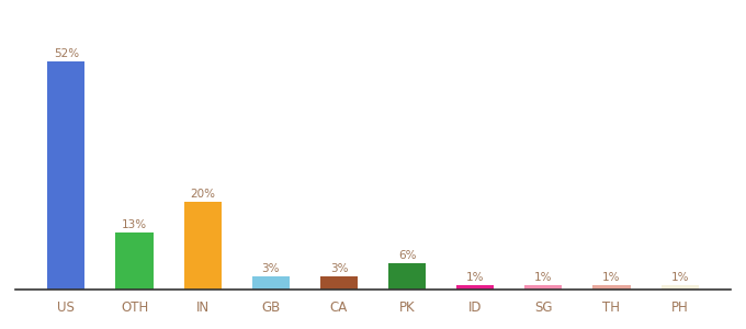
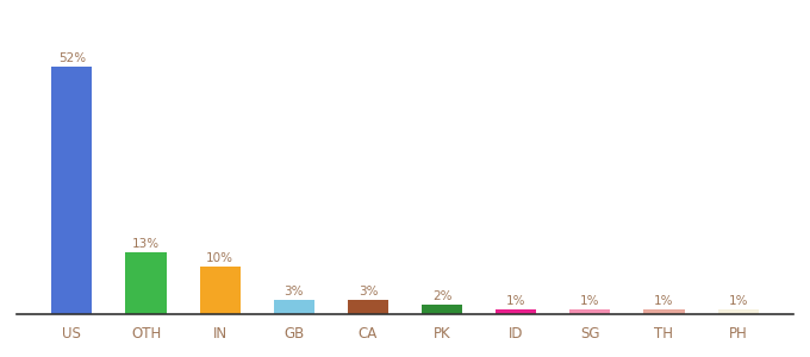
IN: 20% -> 10%
PK: 6% -> 2%
